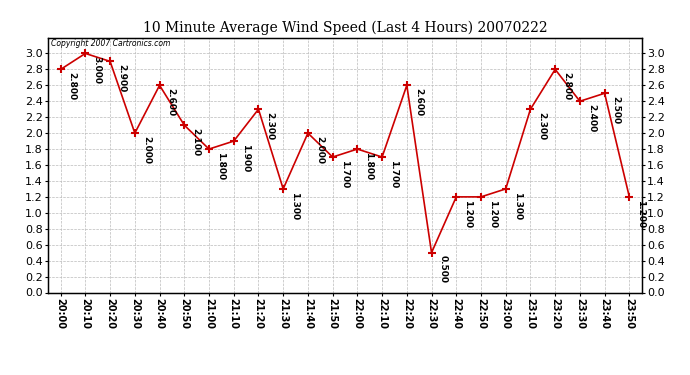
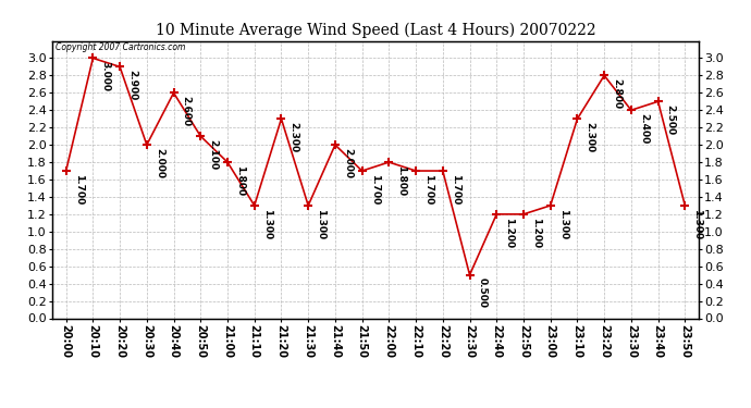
20:00: 2.800 -> 1.700
21:10: 1.900 -> 1.300
22:20: 2.600 -> 1.700
23:50: 1.200 -> 1.300
